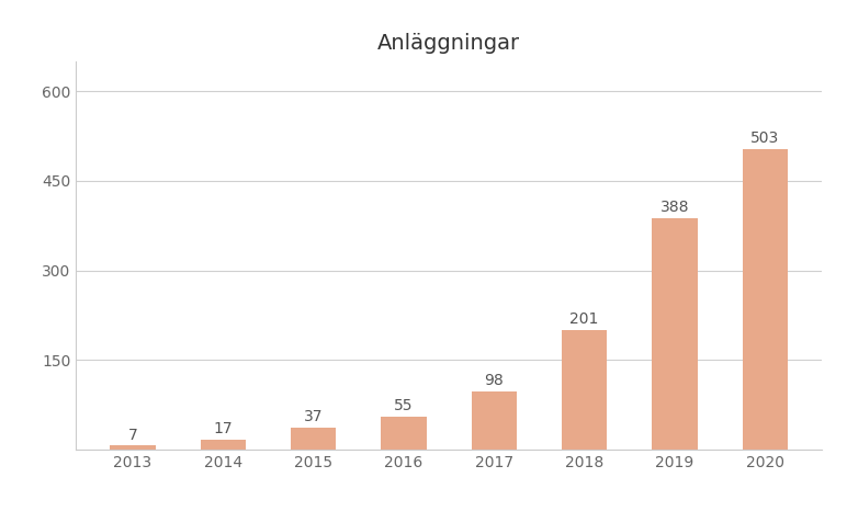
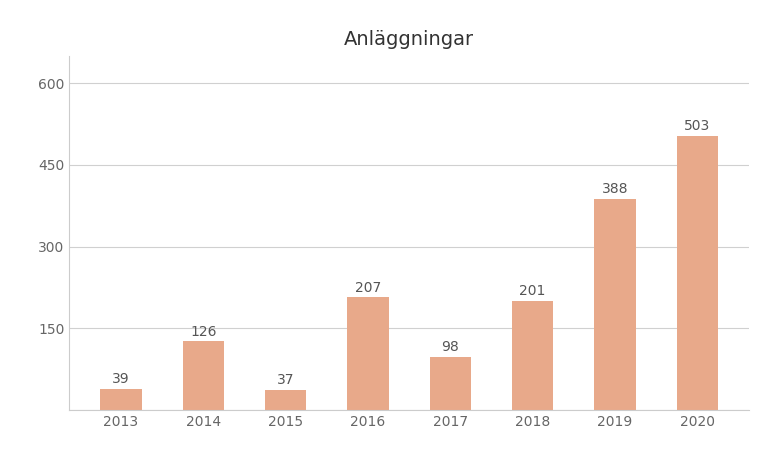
2013: 7 -> 39
2014: 17 -> 126
2016: 55 -> 207
